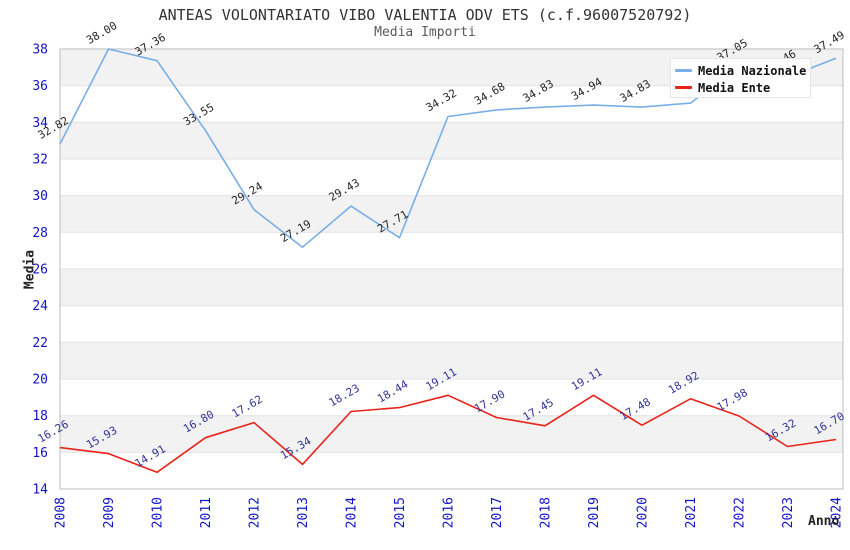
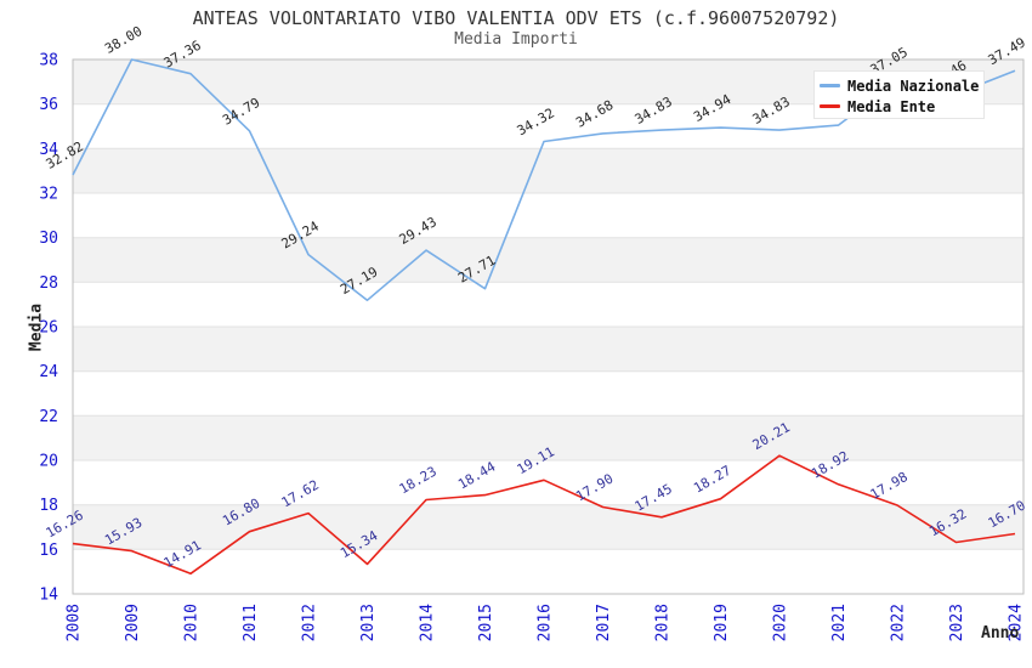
Media Nazionale/2011: 33.55 -> 34.79
Media Ente/2019: 19.11 -> 18.27
Media Ente/2020: 17.48 -> 20.21
